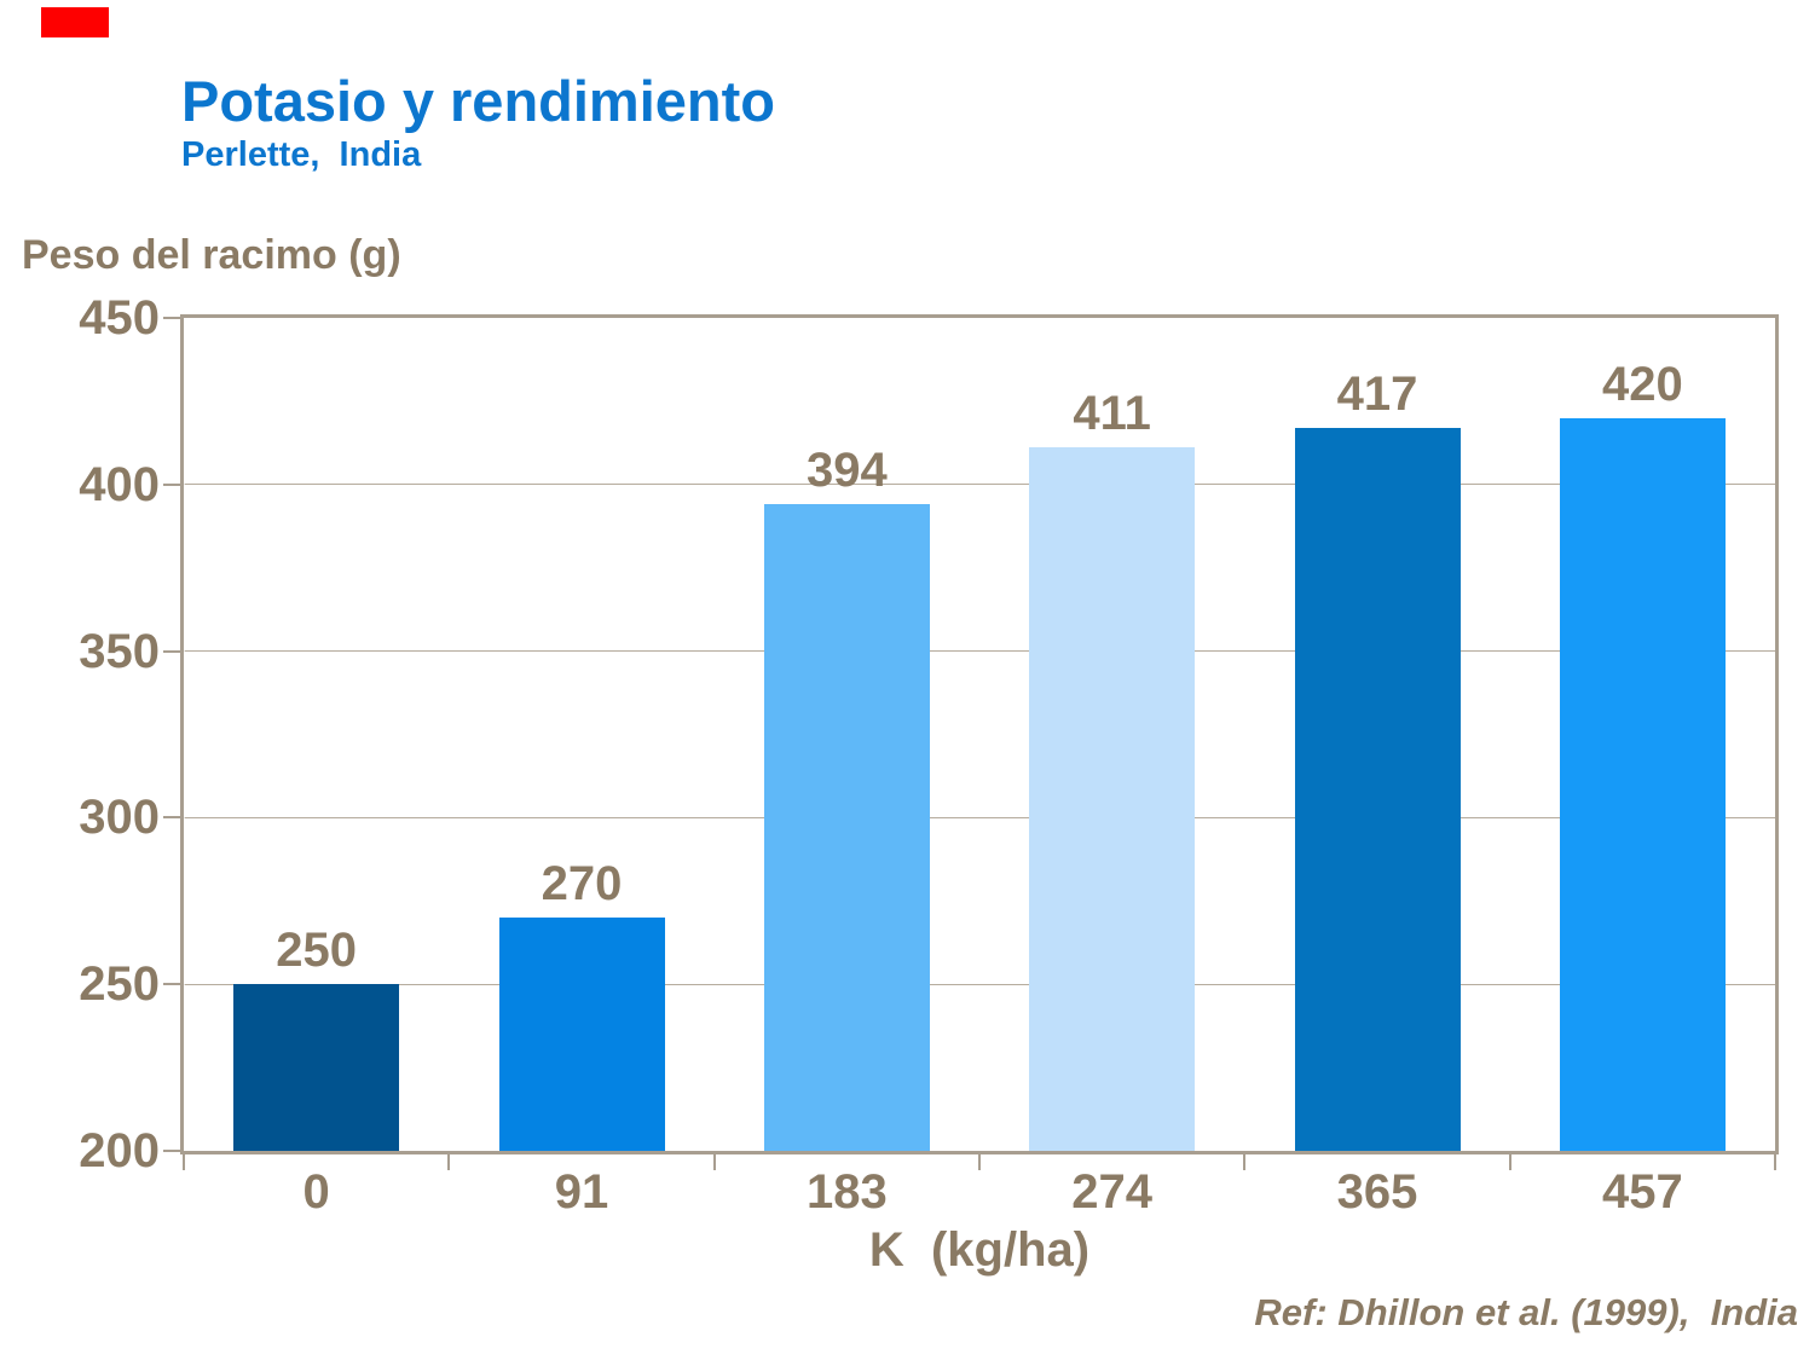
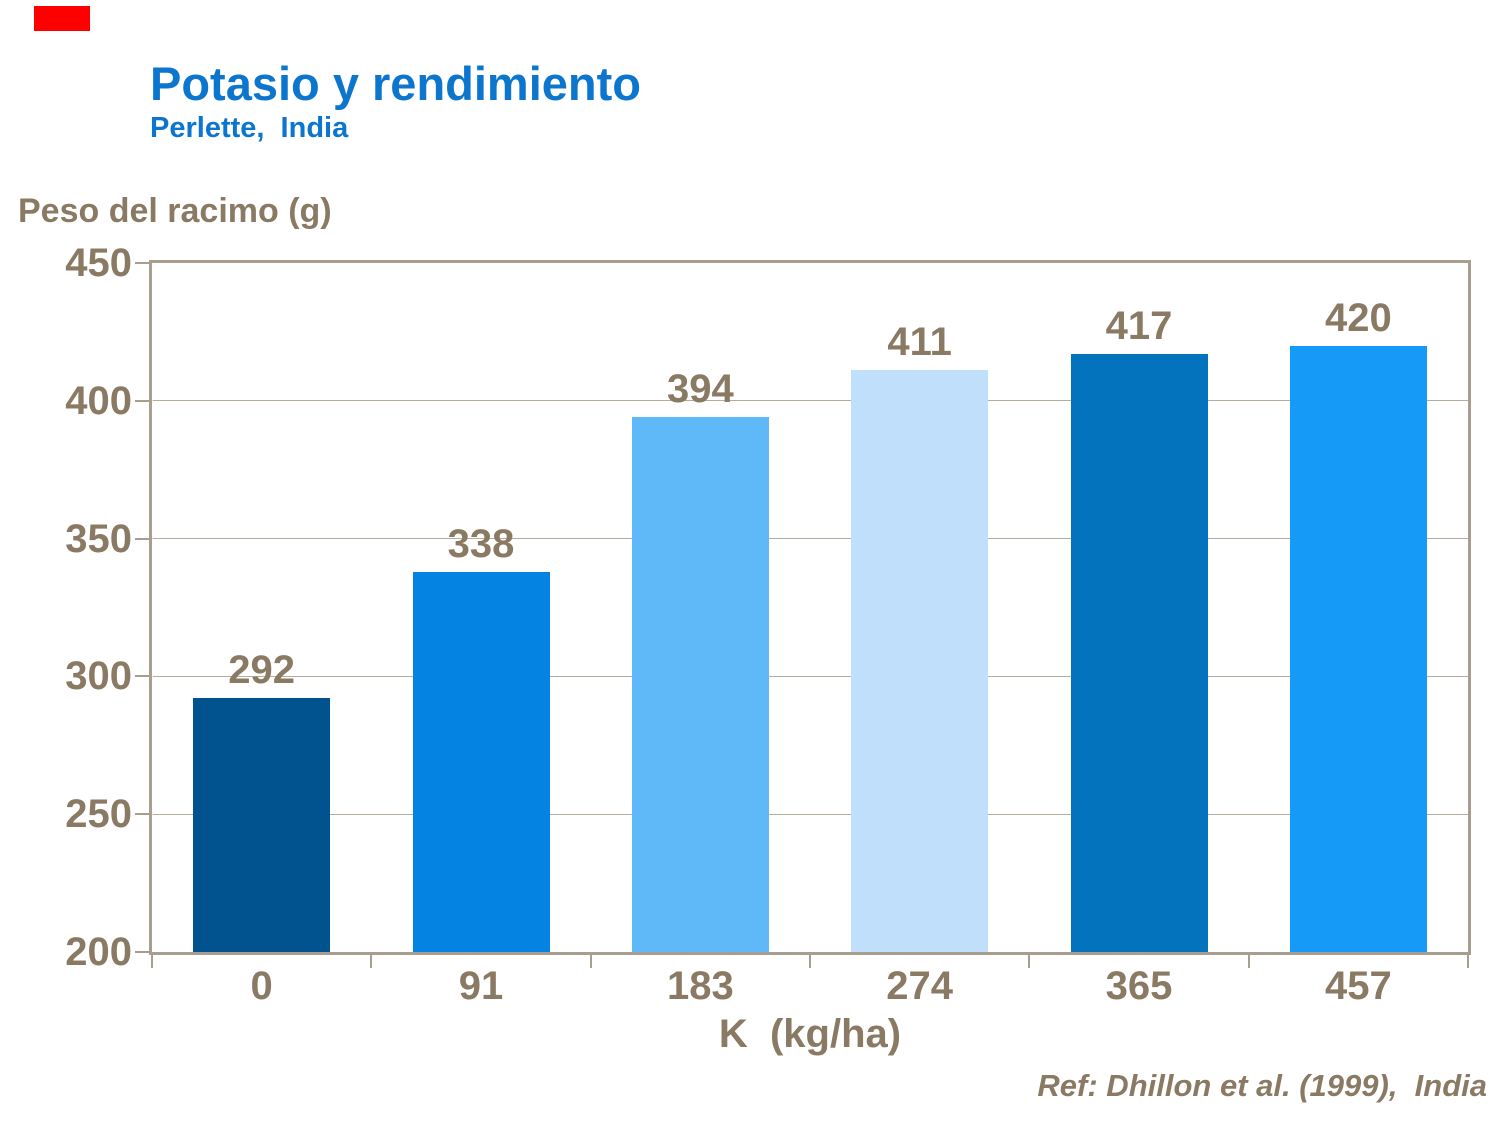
0: 250 -> 292
91: 270 -> 338
